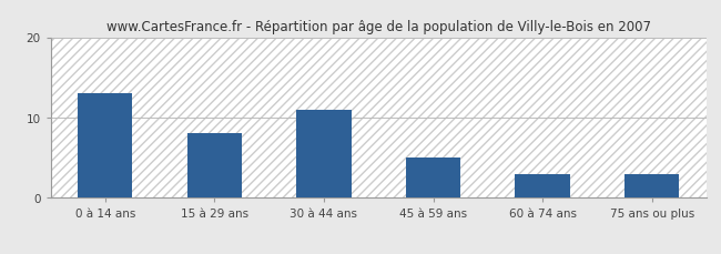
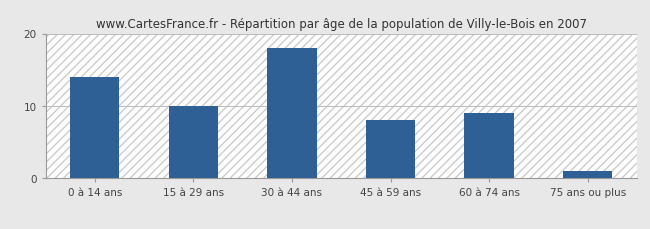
0 à 14 ans: 13 -> 14
15 à 29 ans: 8 -> 10
30 à 44 ans: 11 -> 18
45 à 59 ans: 5 -> 8
60 à 74 ans: 3 -> 9
75 ans ou plus: 3 -> 1
